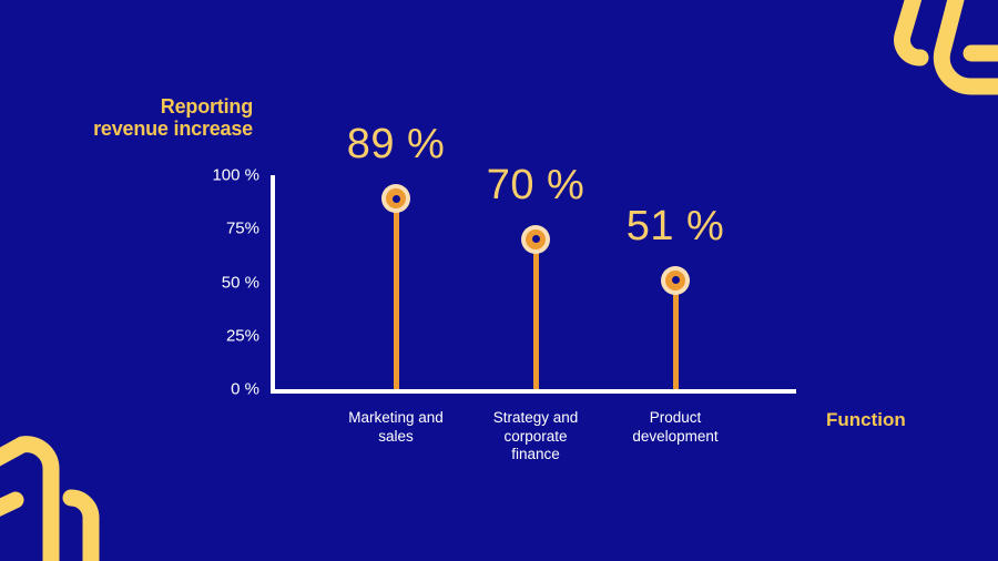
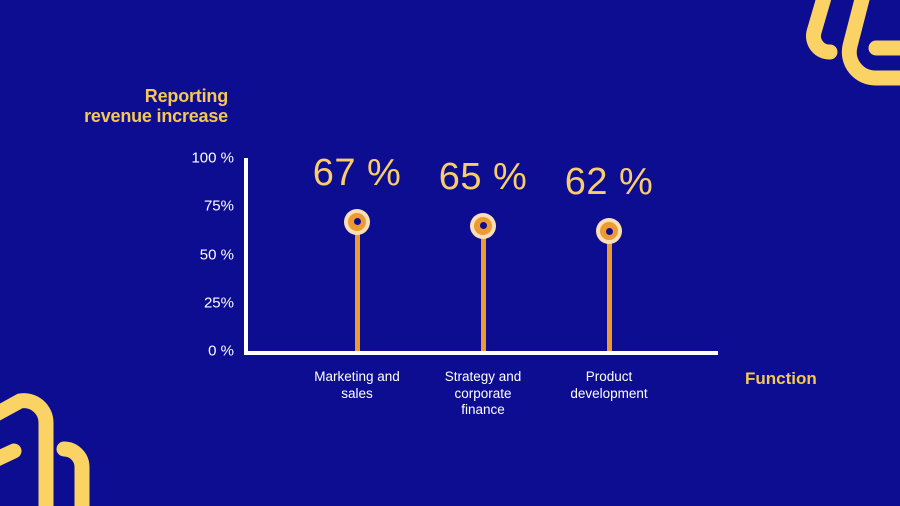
Marketing and sales: 89 -> 67
Strategy and corporate finance: 70 -> 65
Product development: 51 -> 62
